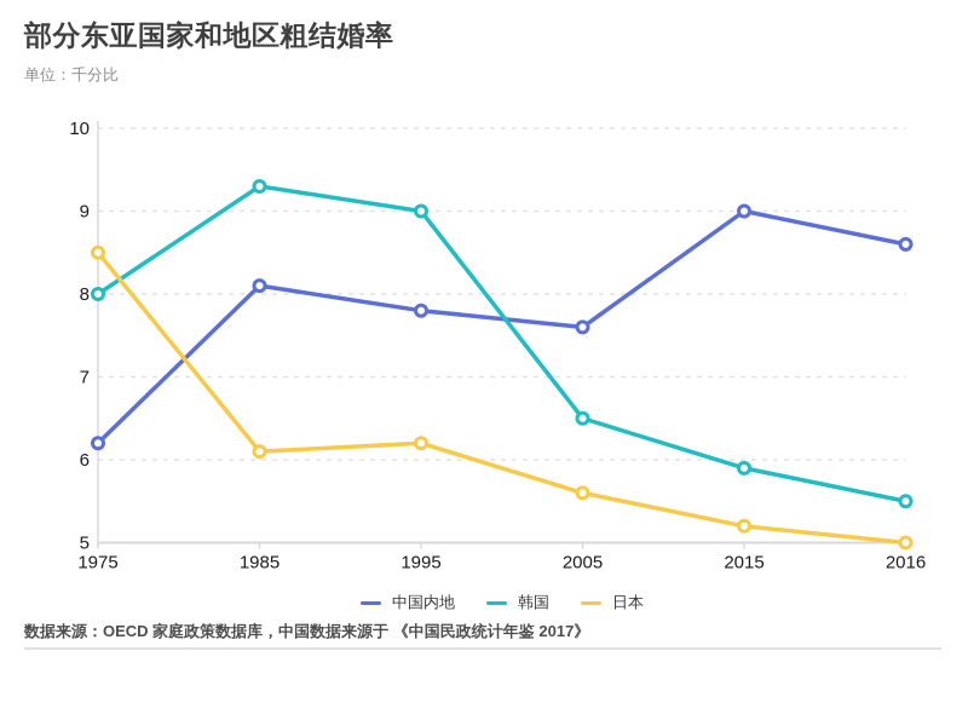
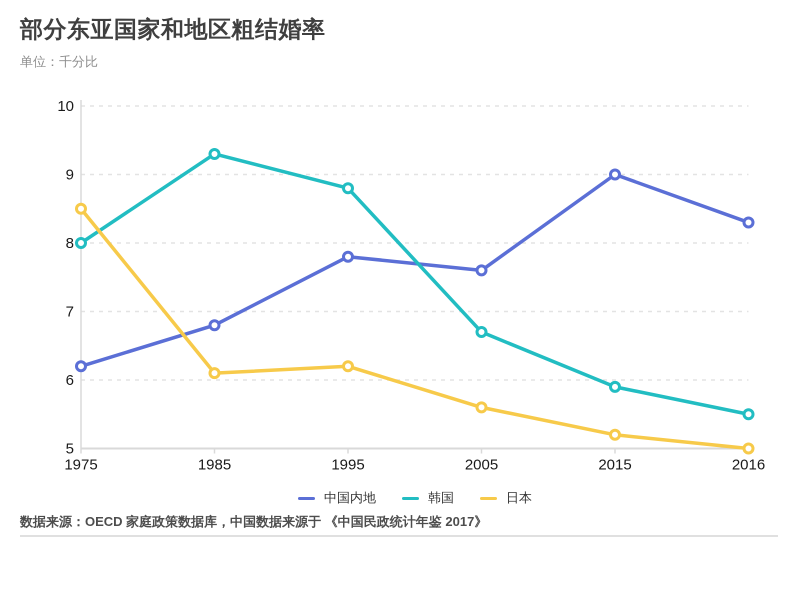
中国内地/1985: 8.1 -> 6.8
韩国/1995: 9.0 -> 8.8
韩国/2005: 6.5 -> 6.7
中国内地/2016: 8.6 -> 8.3
